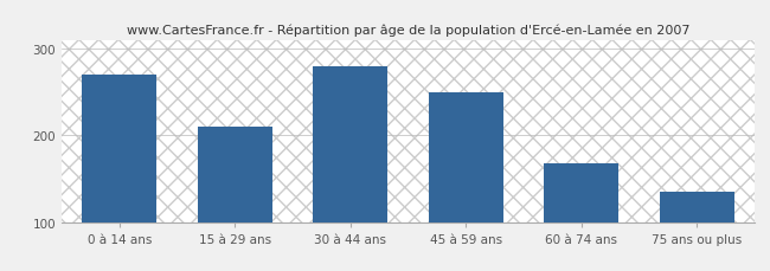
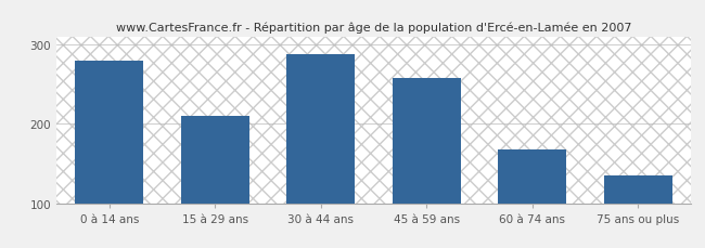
0 à 14 ans: 270 -> 280
30 à 44 ans: 280 -> 287
45 à 59 ans: 250 -> 257
